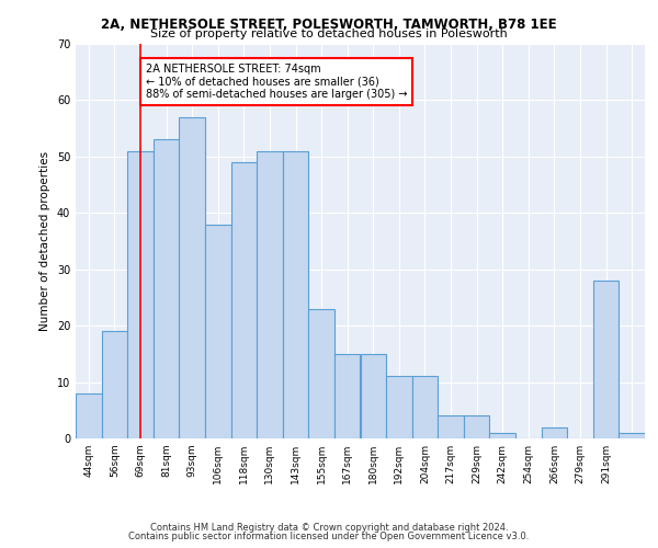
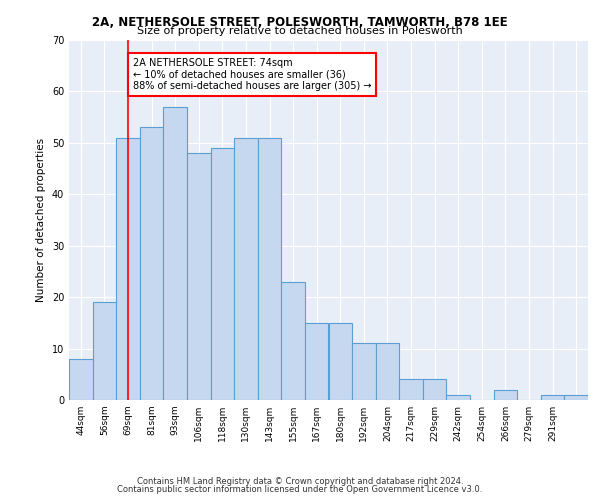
106sqm: 38 -> 48
291sqm: 28 -> 1
